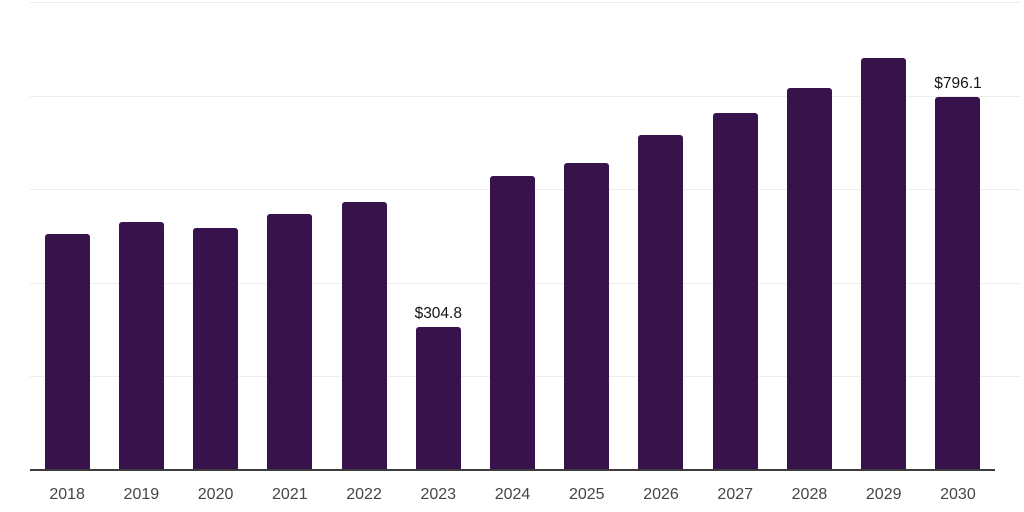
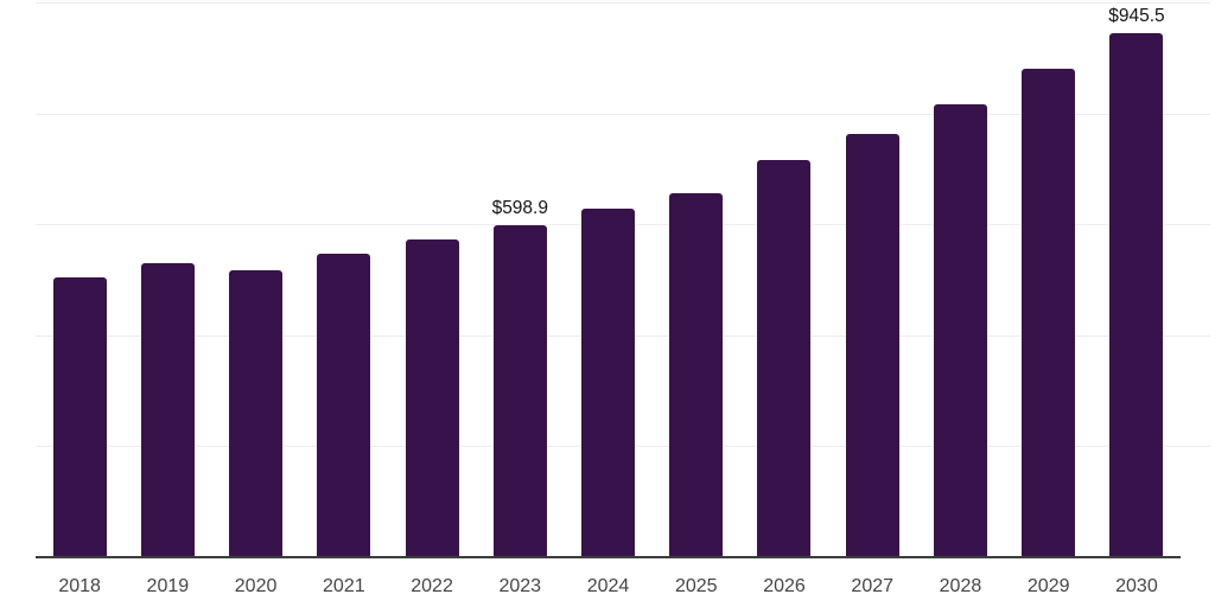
2023: $304.8 -> $598.9
2030: $796.1 -> $945.5
